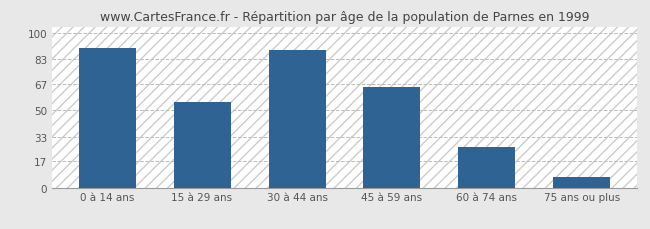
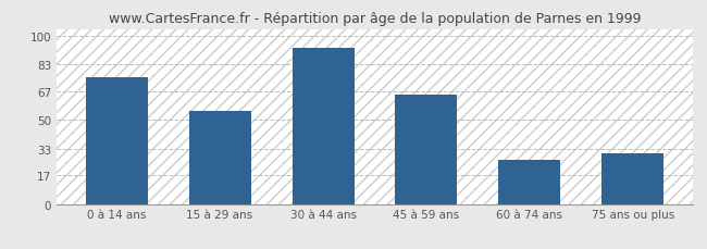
0 à 14 ans: 90 -> 75
30 à 44 ans: 89 -> 93
75 ans ou plus: 7 -> 30
